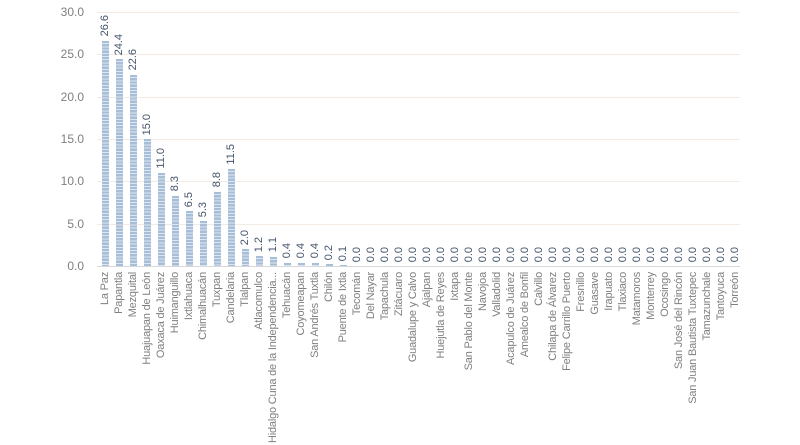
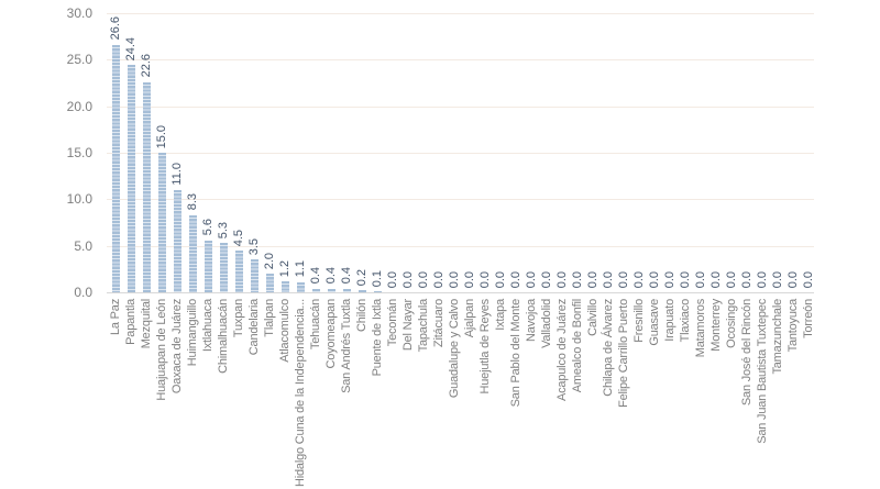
Ixtlahuaca: 6.5 -> 5.6
Tuxpan: 8.8 -> 4.5
Candelaria: 11.5 -> 3.5
